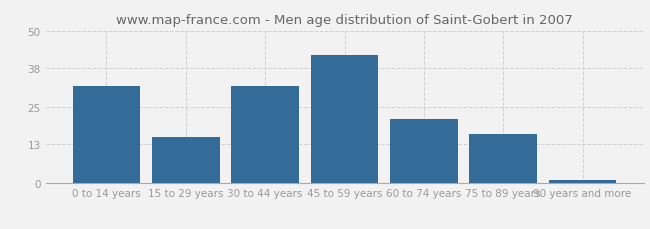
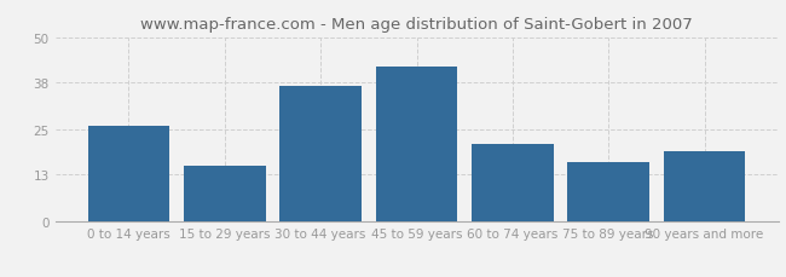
0 to 14 years: 32 -> 26
30 to 44 years: 32 -> 37
90 years and more: 1 -> 19
